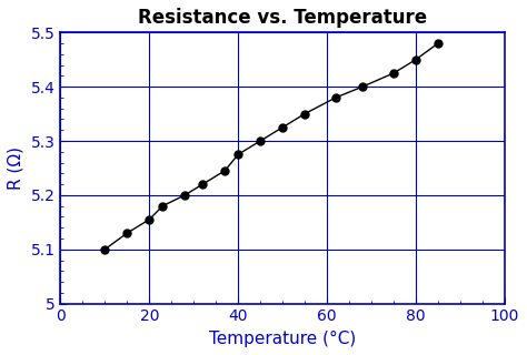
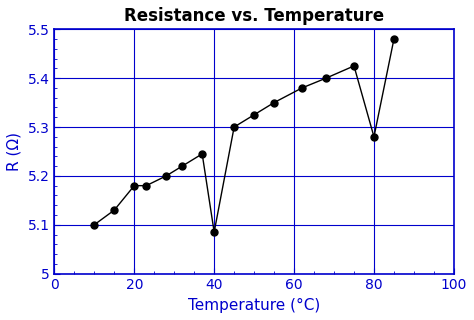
20: 5.155 -> 5.180
40: 5.275 -> 5.085
80: 5.450 -> 5.280
